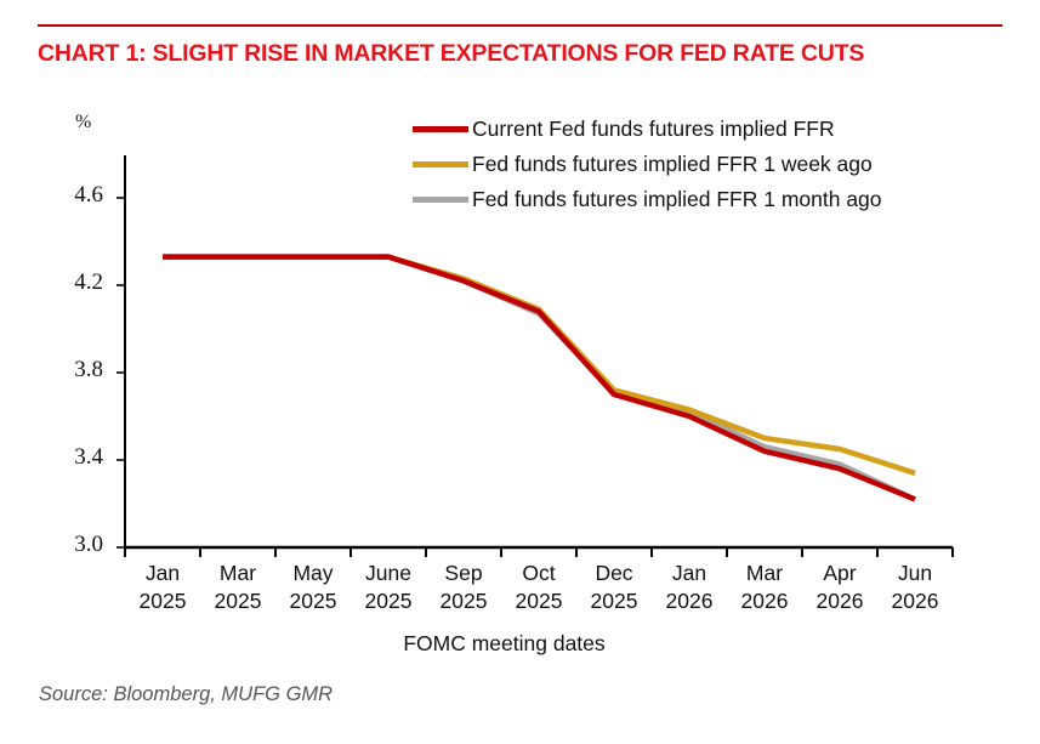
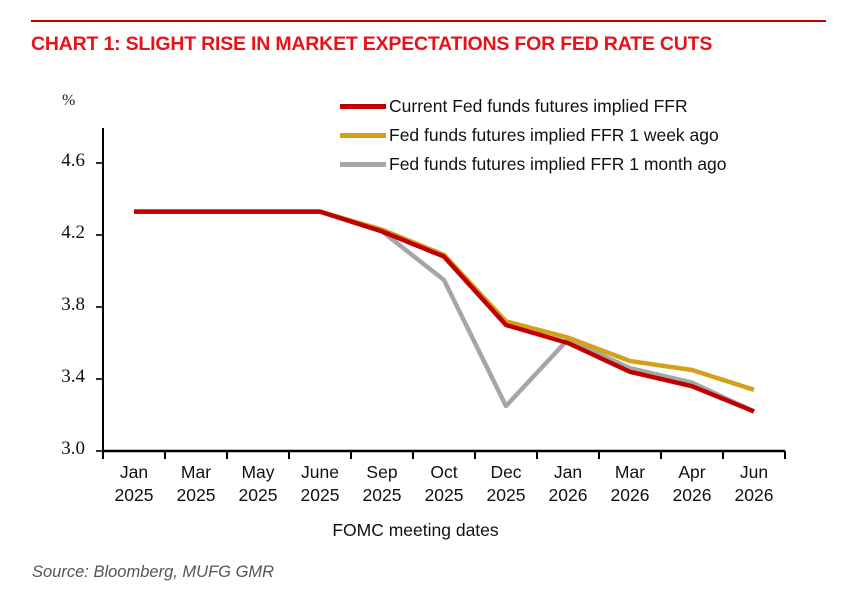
Fed funds futures implied FFR 1 month ago/Oct 2025: 4.07 -> 3.95
Fed funds futures implied FFR 1 month ago/Dec 2025: 3.71 -> 3.25
